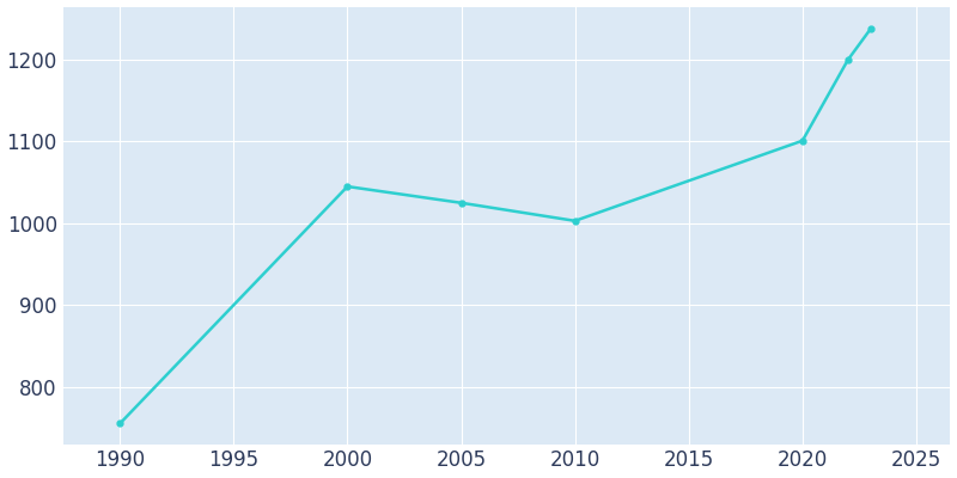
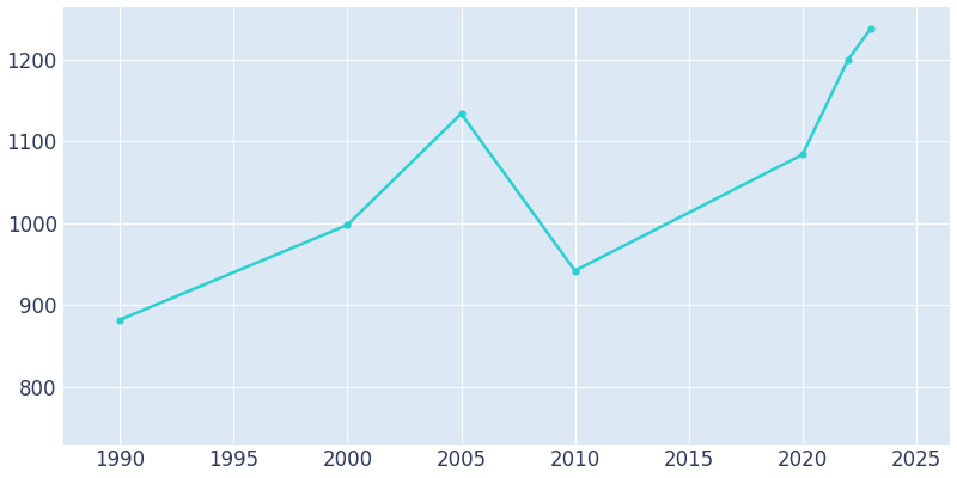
1990: 755 -> 882
2000: 1045 -> 998
2005: 1025 -> 1134
2010: 1003 -> 942
2020: 1101 -> 1084
